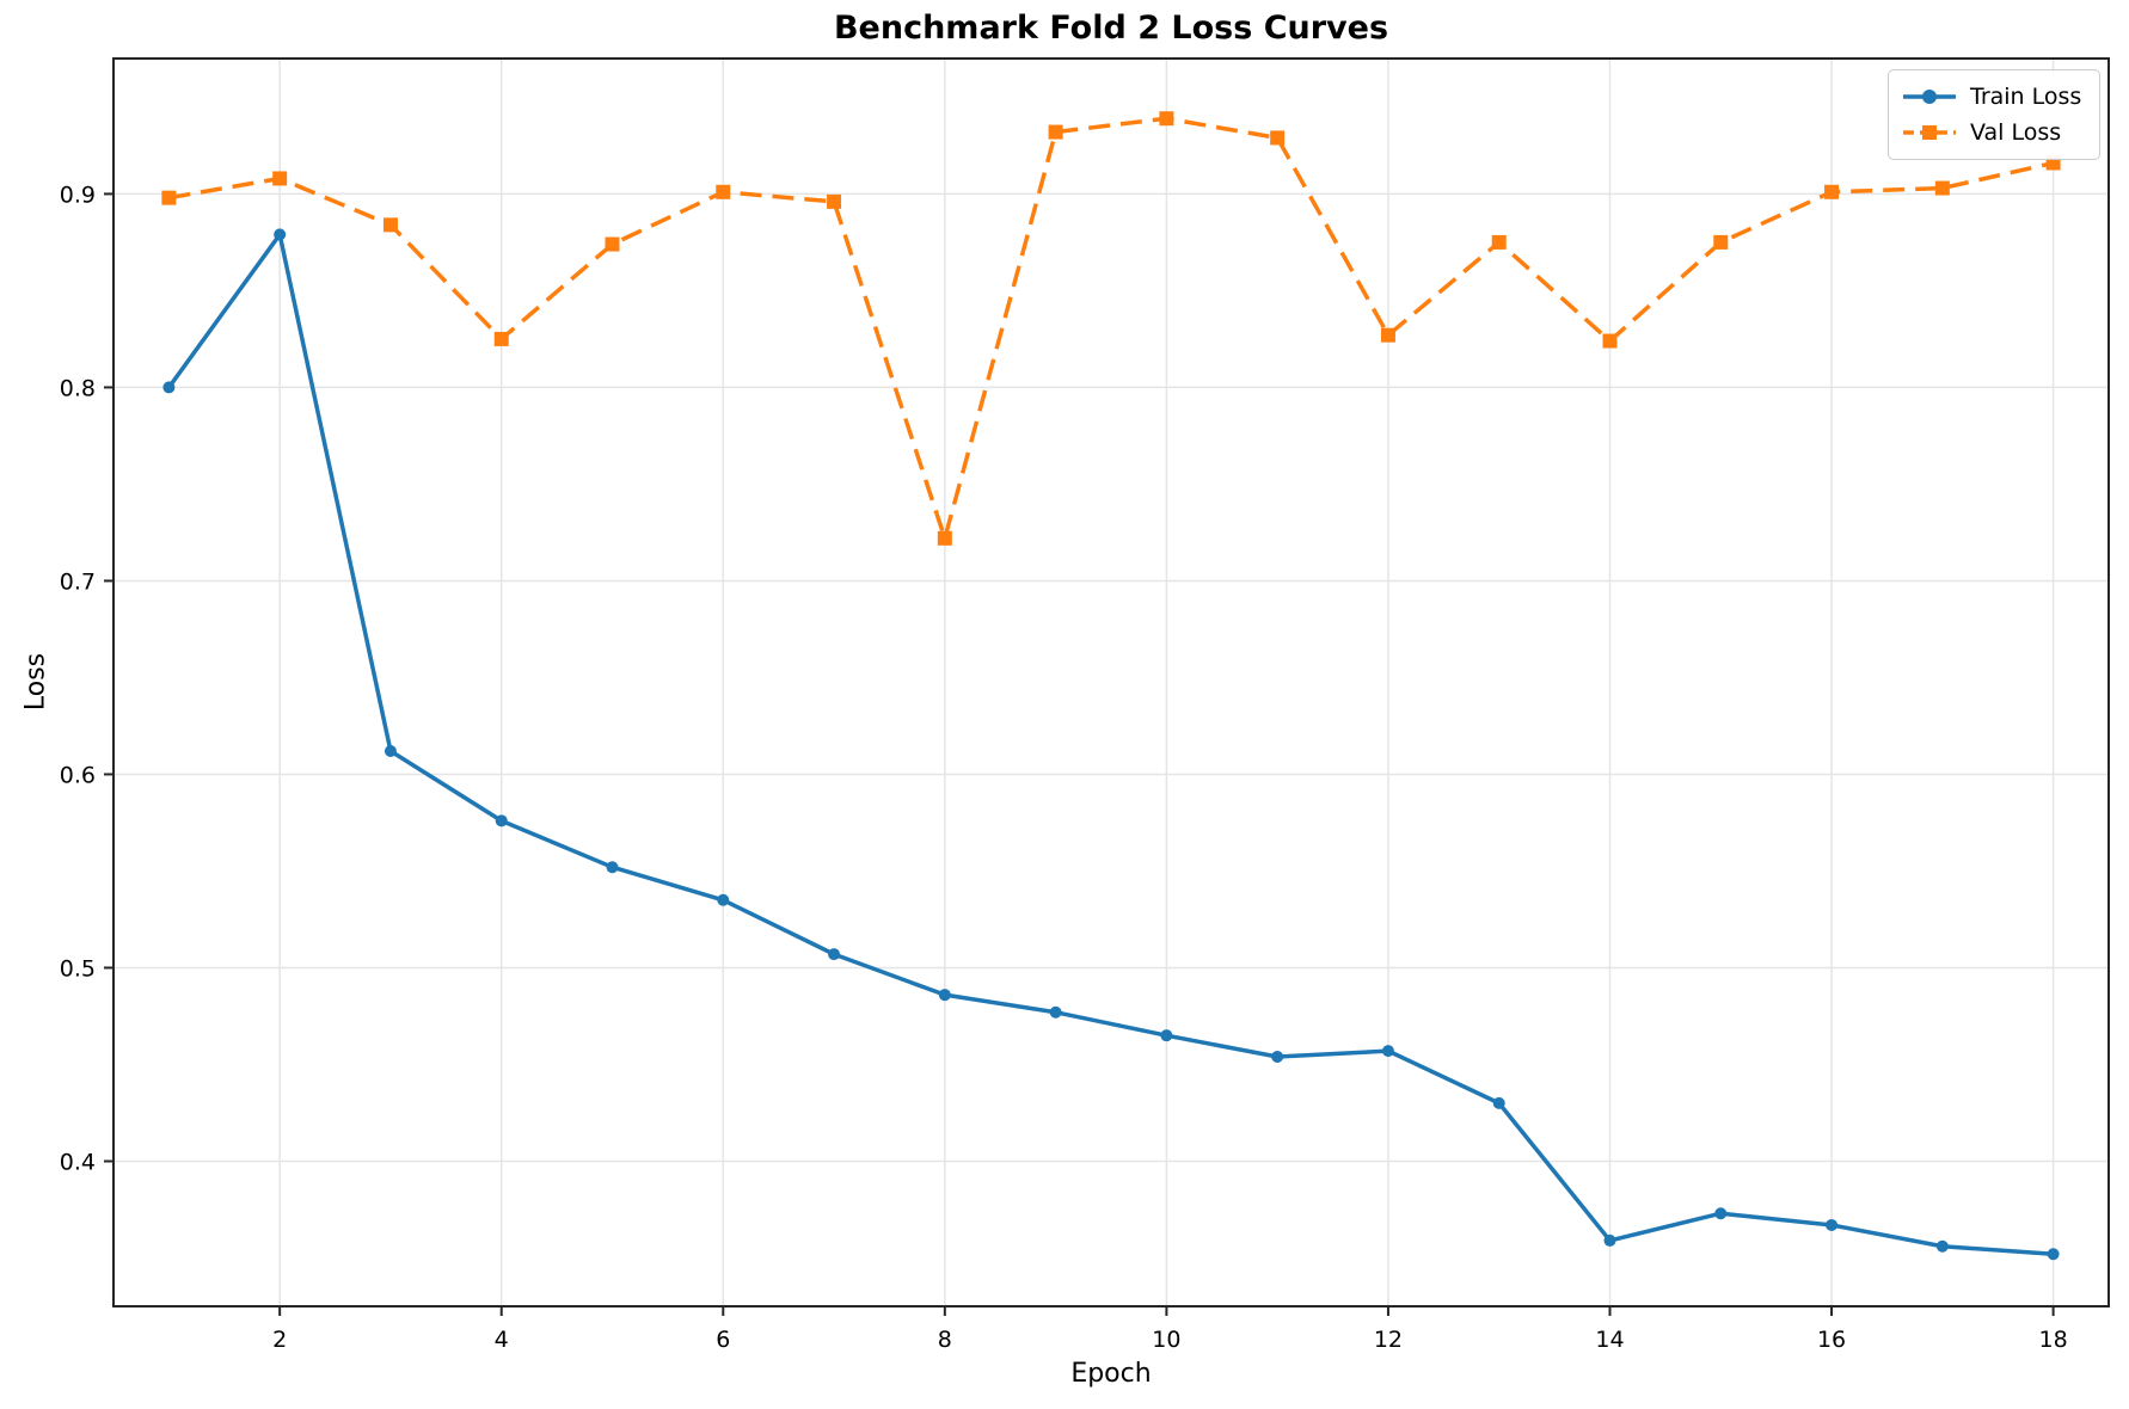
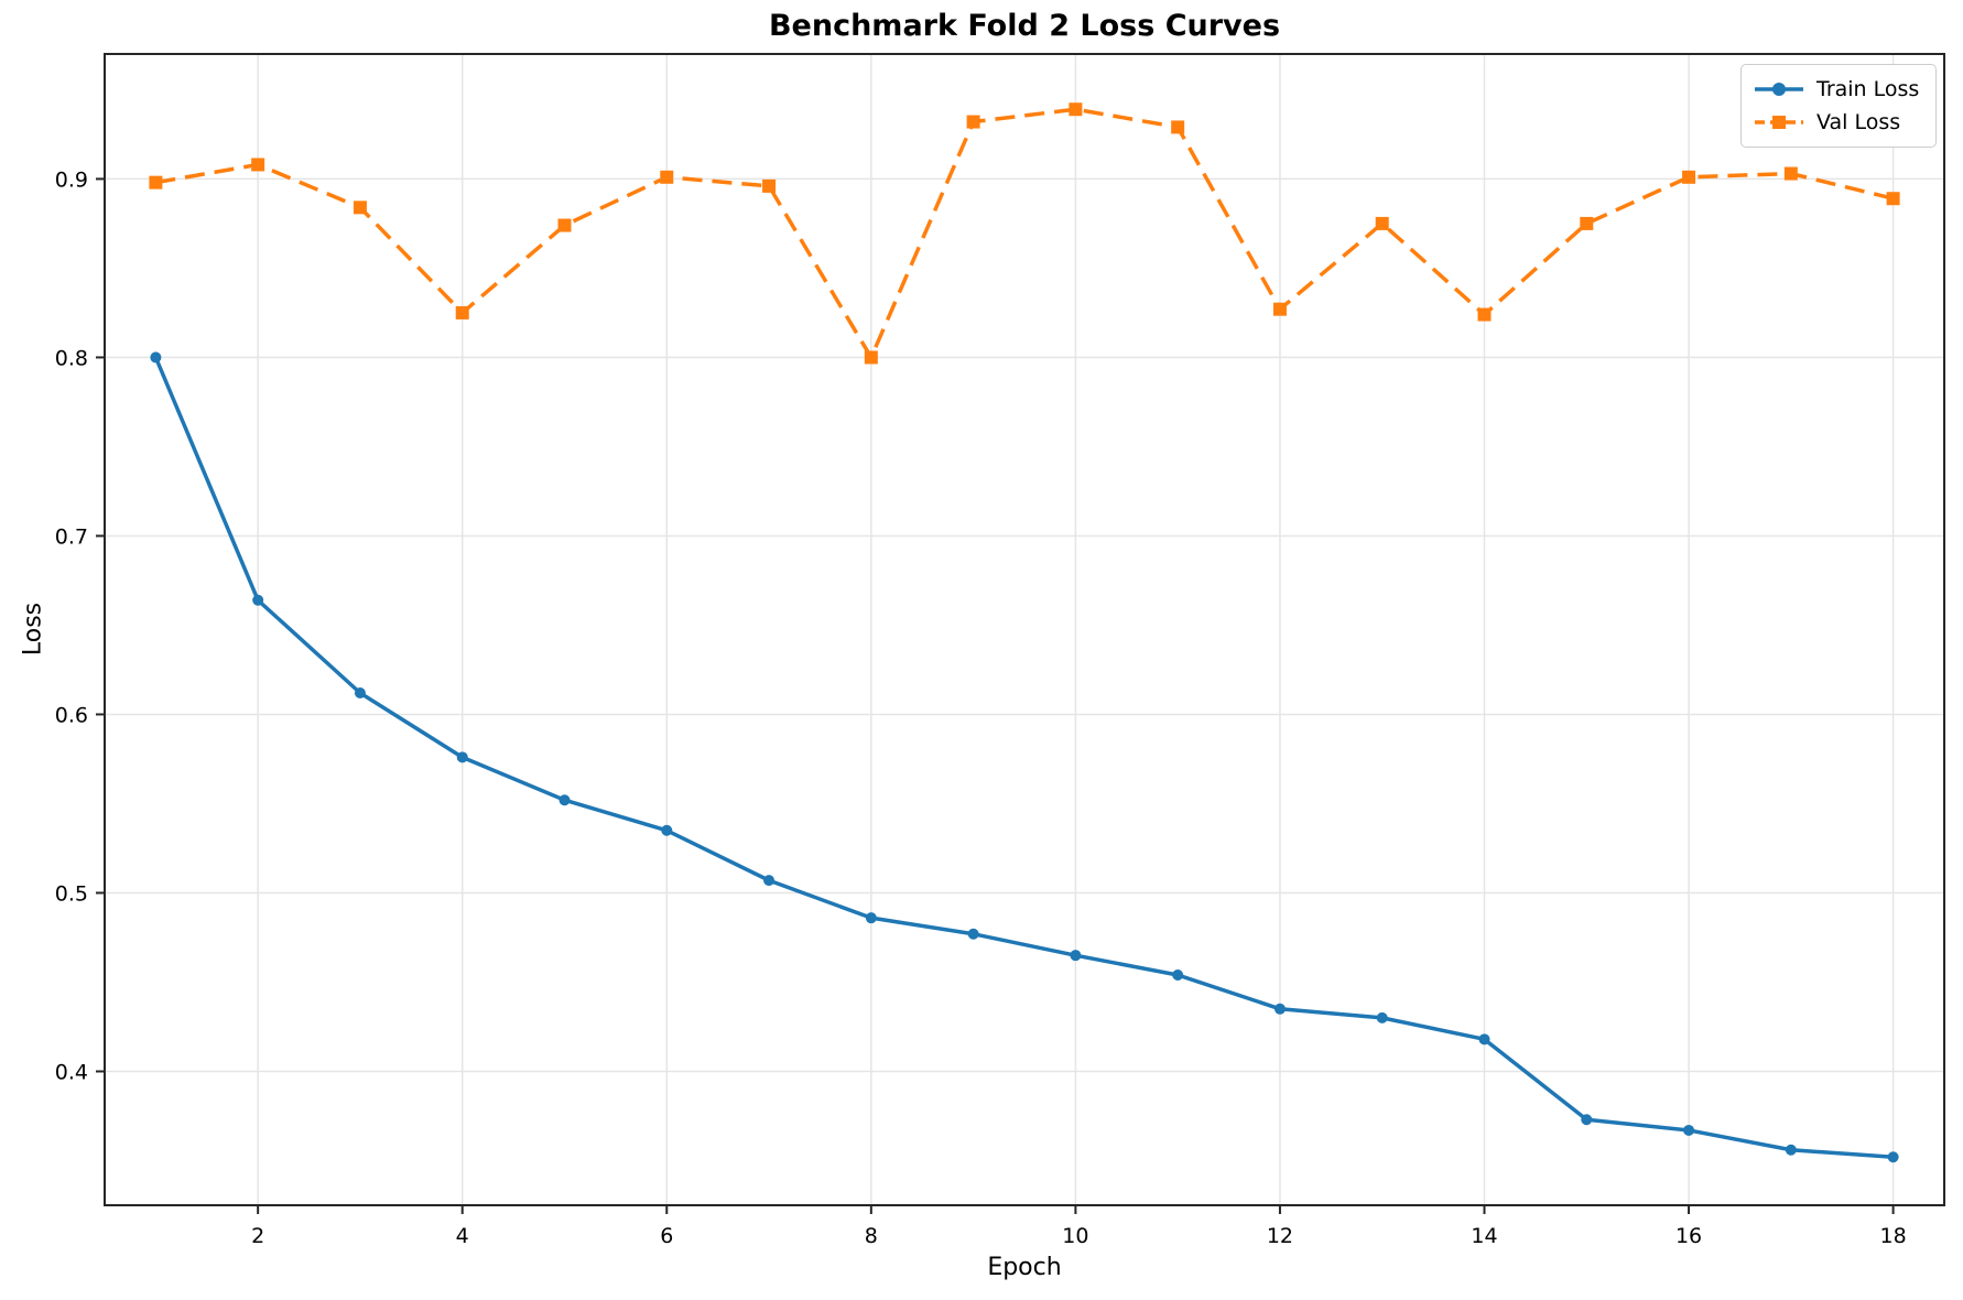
Train Loss/2: 0.879 -> 0.664
Val Loss/8: 0.722 -> 0.800
Train Loss/12: 0.457 -> 0.435
Train Loss/14: 0.359 -> 0.418
Val Loss/18: 0.916 -> 0.889
